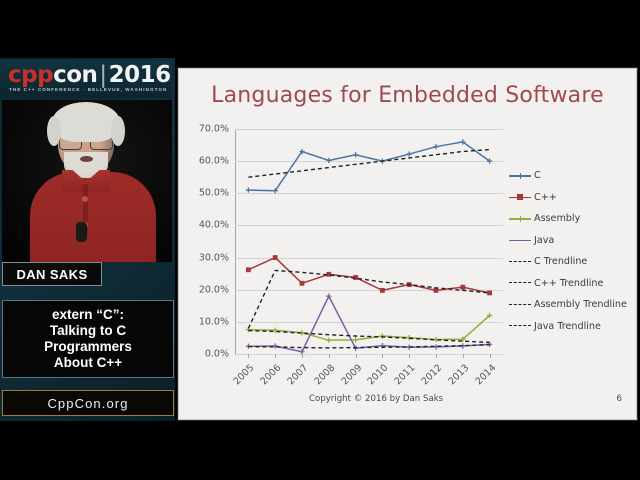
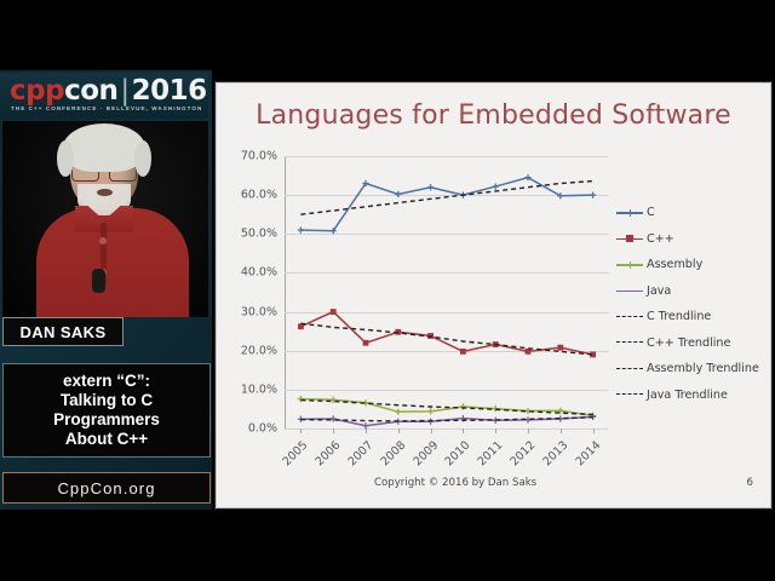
C++ Trendline/2005: 8% -> 27%
Java/2008: 18% -> 2%
C/2013: 66% -> 60%
Assembly/2014: 12% -> 3%
